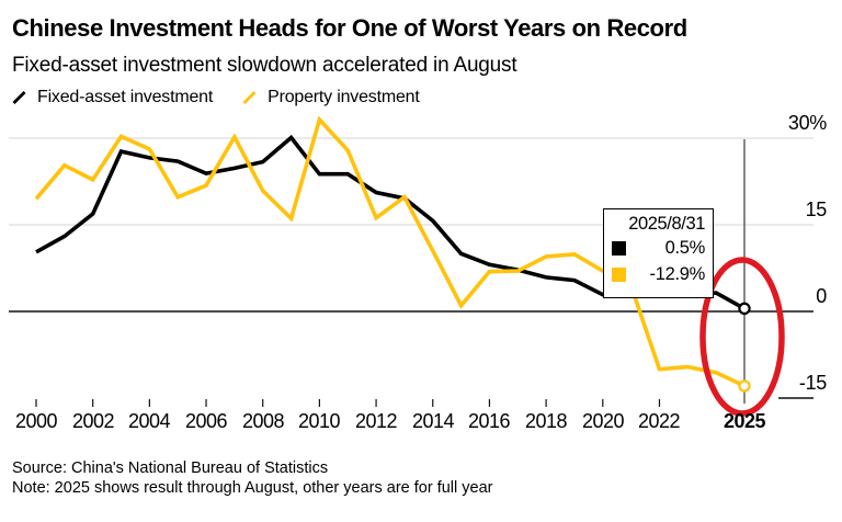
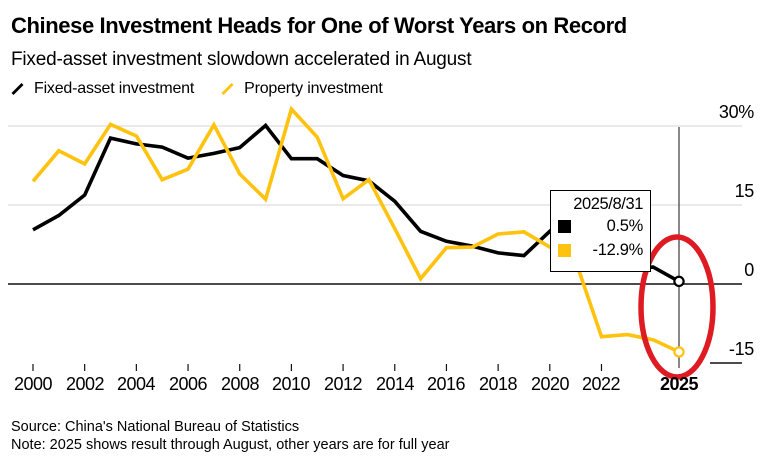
Fixed-asset investment/2020: 3% -> 10%
